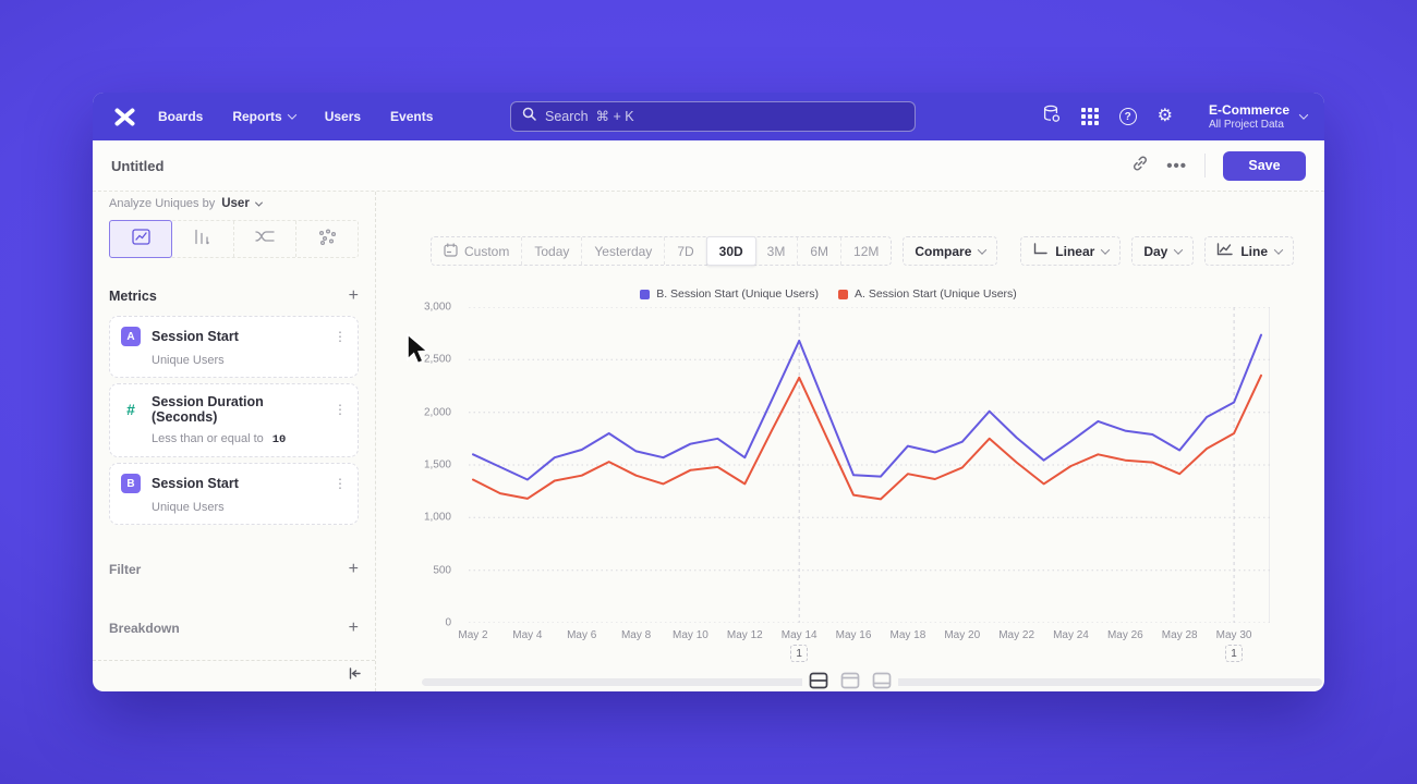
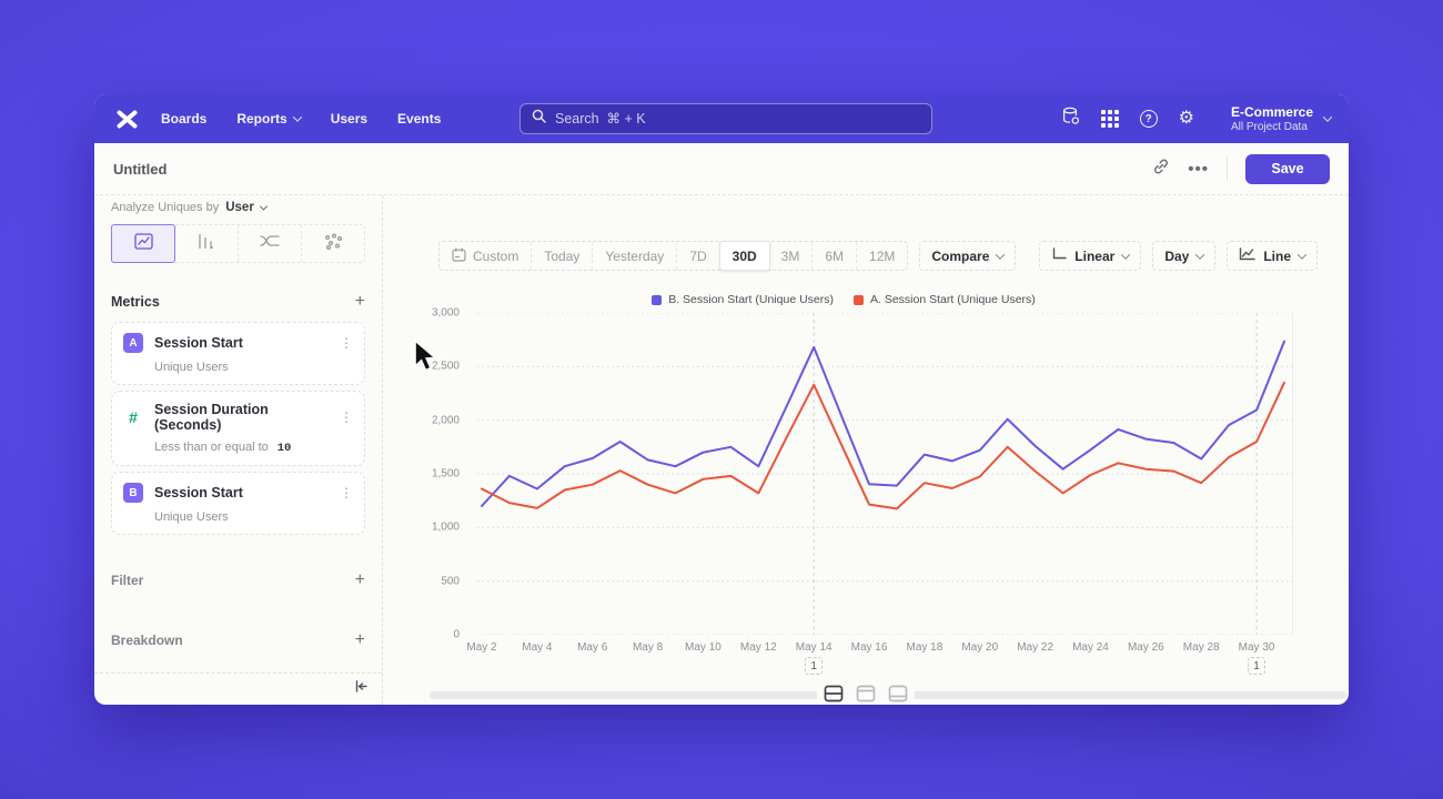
B. Session Start (Unique Users)/May 2: 1600 -> 1200
